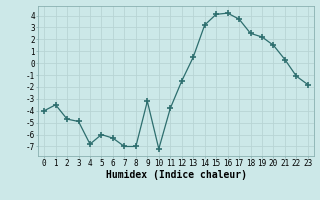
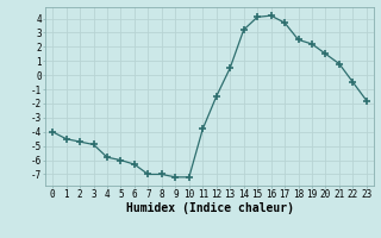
1: -3.5 -> -4.5
4: -6.8 -> -5.8
9: -3.2 -> -7.2
21: 0.3 -> 0.8
22: -1.1 -> -0.5
